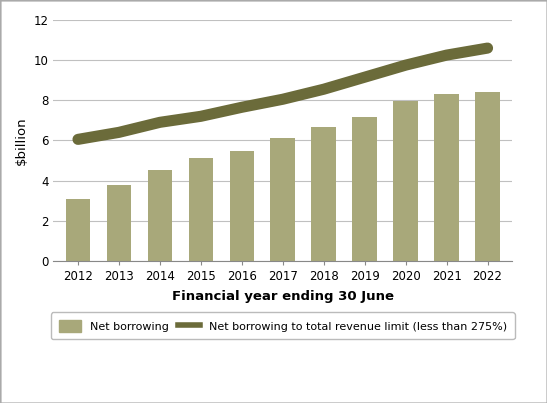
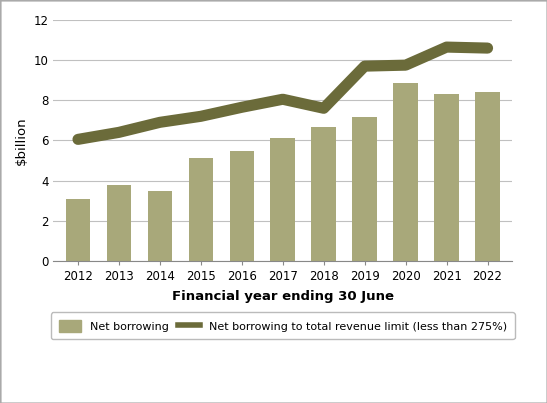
Net borrowing/2014: 4.50 -> 3.50
Net borrowing to total revenue limit (less than 275%)/2018: 8.55 -> 7.60
Net borrowing to total revenue limit (less than 275%)/2019: 9.15 -> 9.70
Net borrowing/2020: 7.95 -> 8.85
Net borrowing to total revenue limit (less than 275%)/2021: 10.25 -> 10.65
